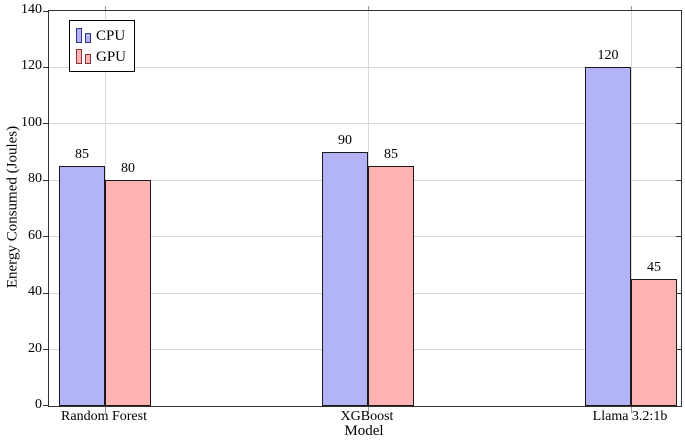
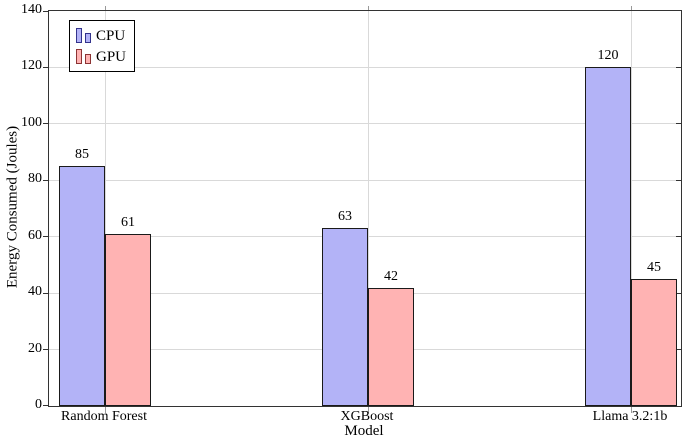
GPU/Random Forest: 80 -> 61
CPU/XGBoost: 90 -> 63
GPU/XGBoost: 85 -> 42
